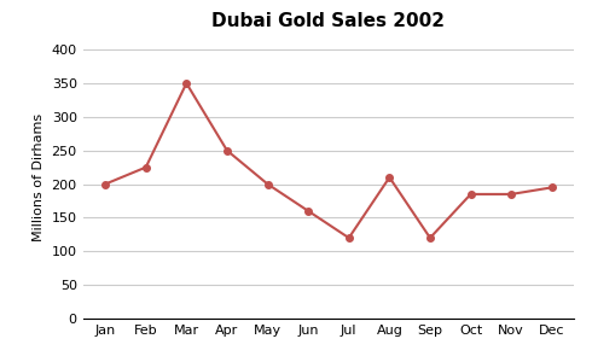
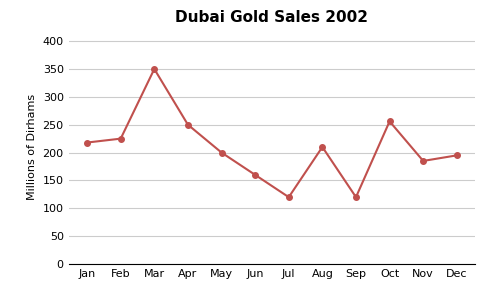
Jan: 200 -> 218
Oct: 185 -> 256
